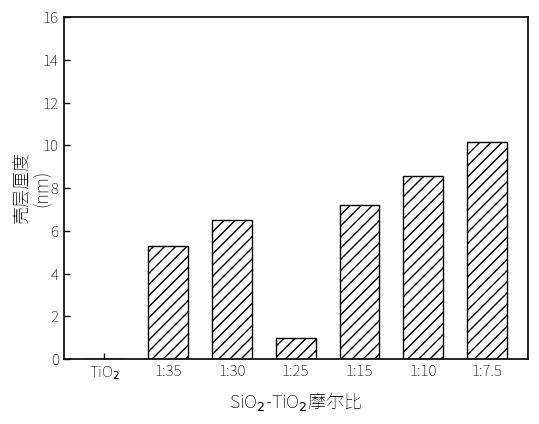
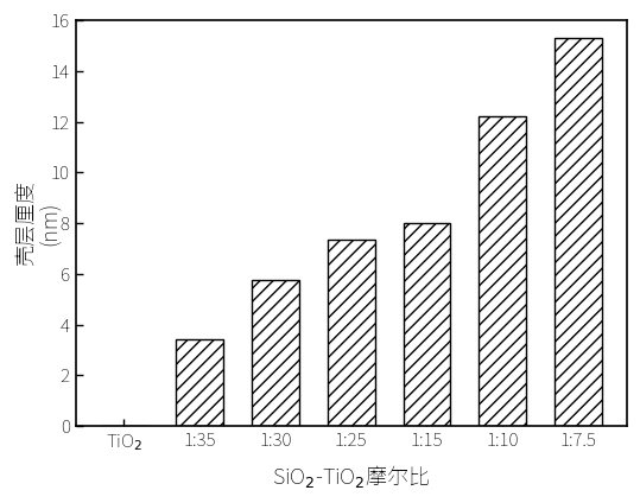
1:35: 5.30 -> 3.40
1:30: 6.50 -> 5.75
1:25: 1.00 -> 7.35
1:15: 7.20 -> 8.00
1:10: 8.55 -> 12.20
1:7.5: 10.15 -> 15.30
